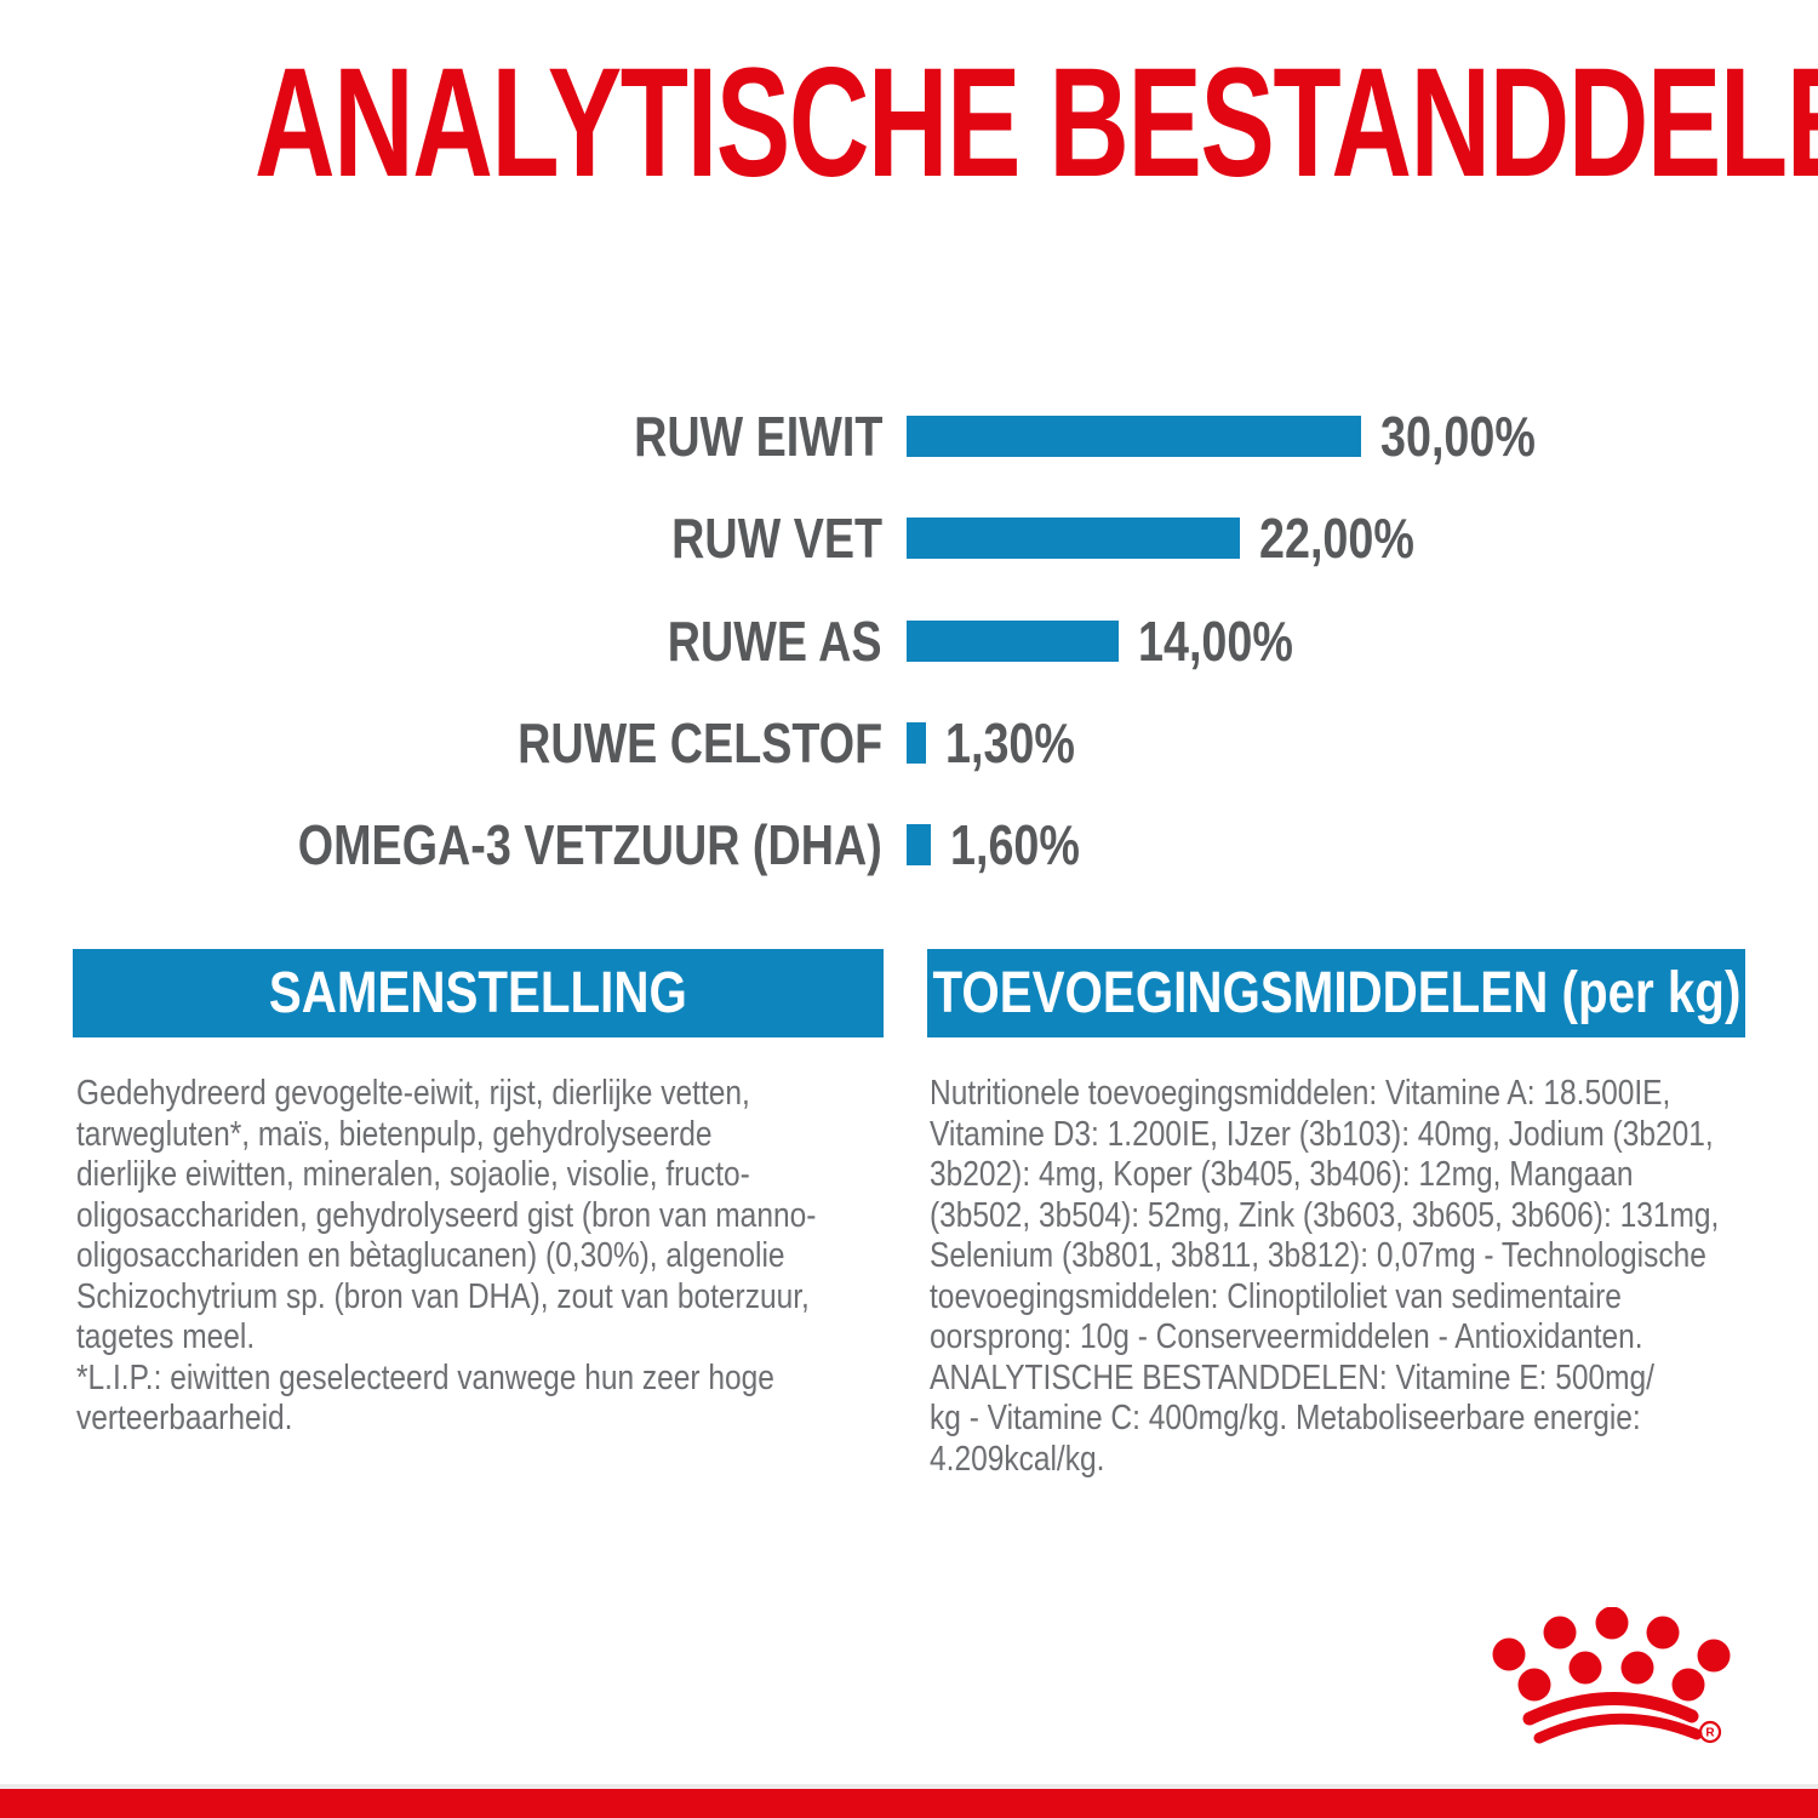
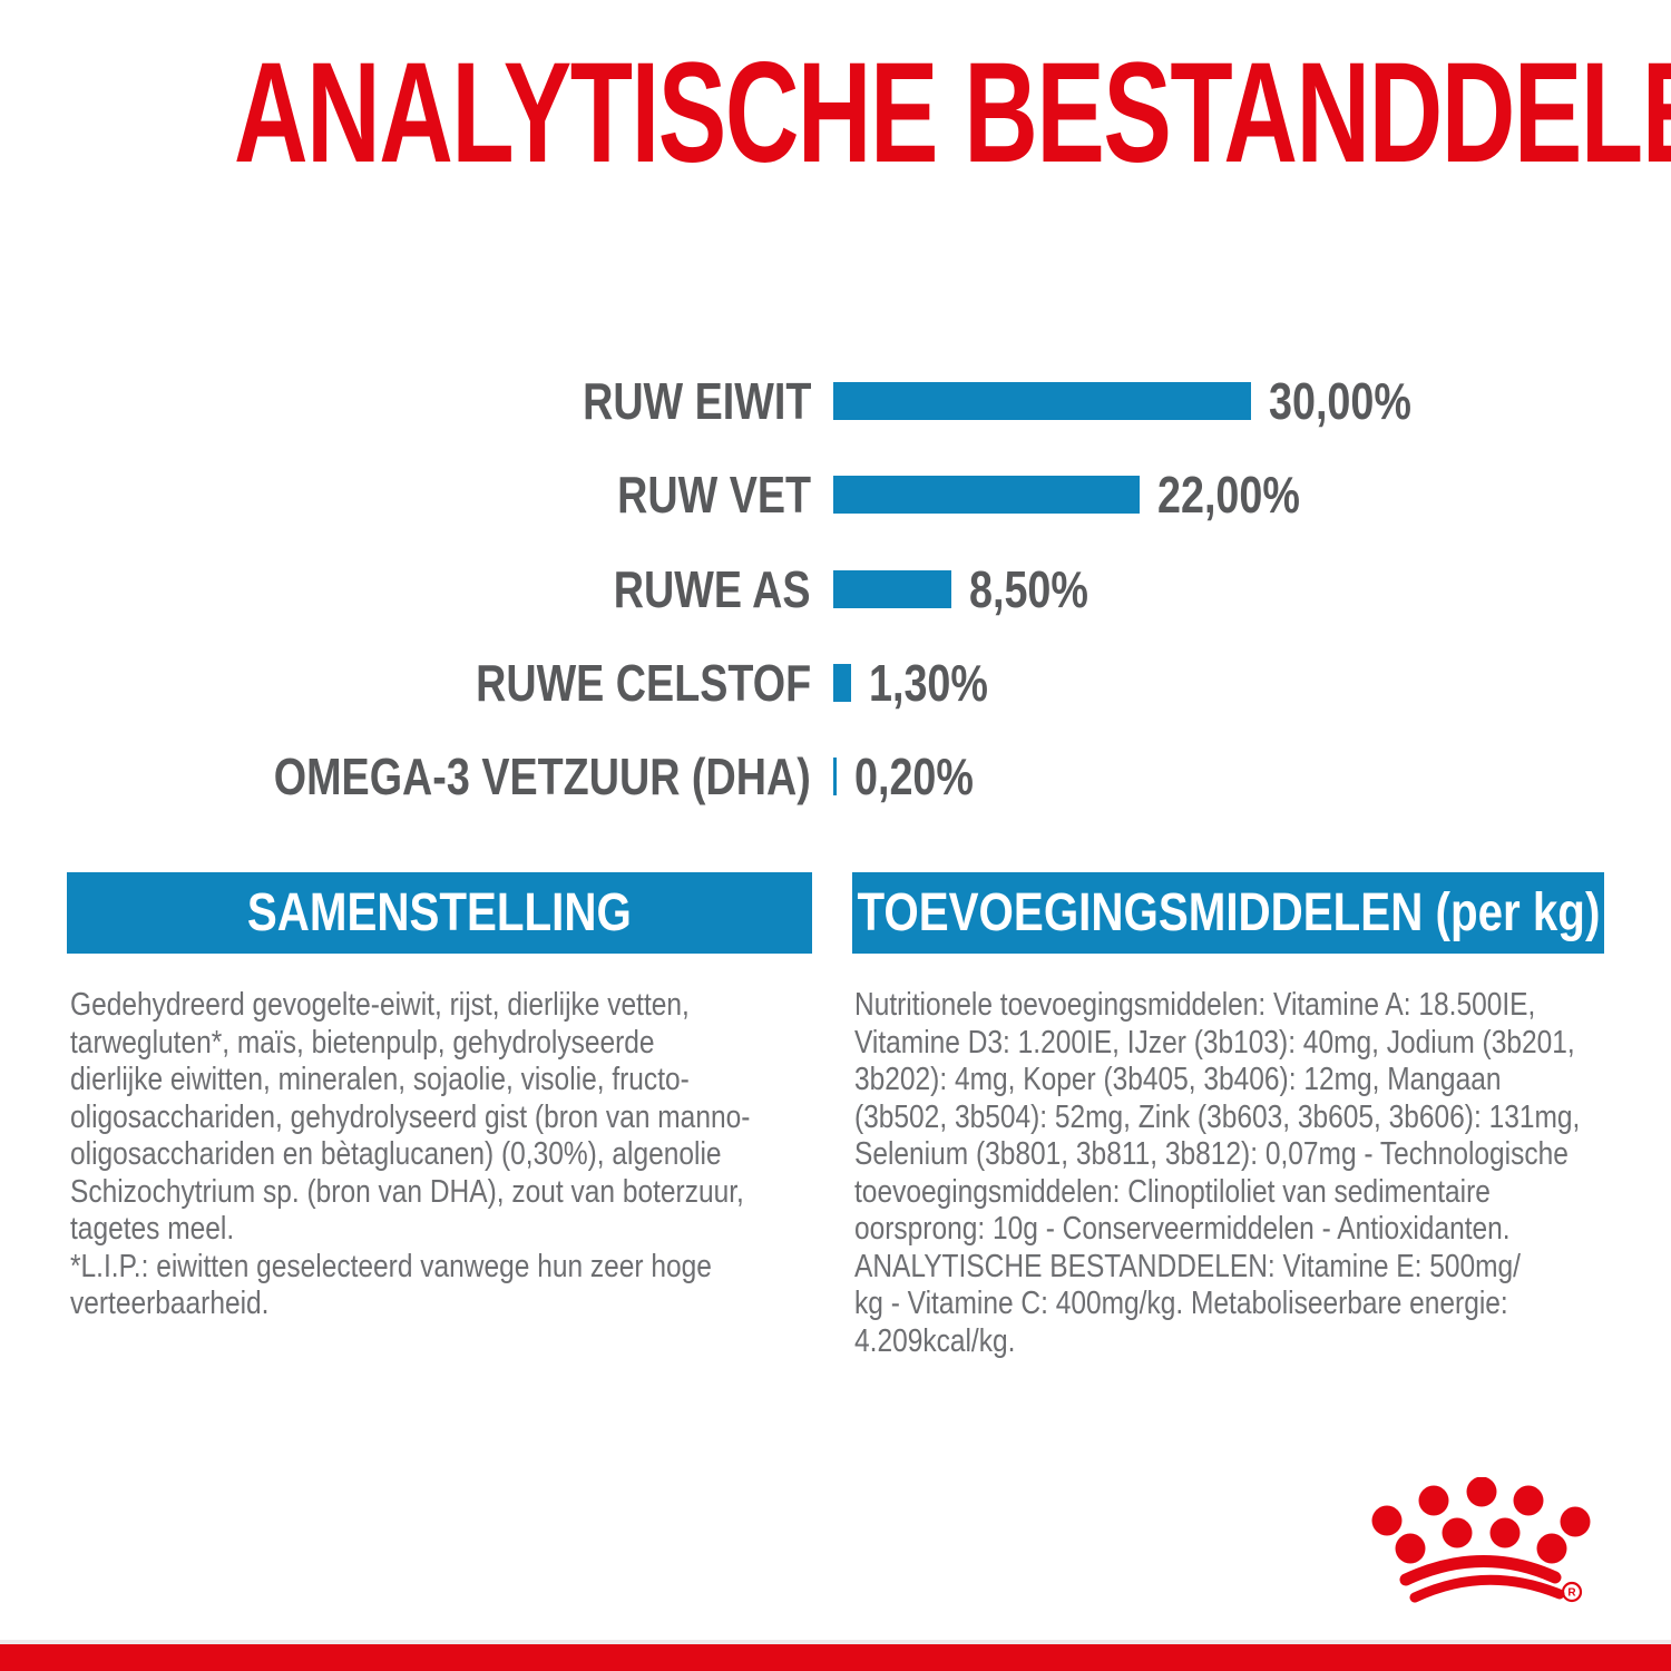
RUWE AS: 14,00% -> 8,50%
OMEGA-3 VETZUUR (DHA): 1,60% -> 0,20%
